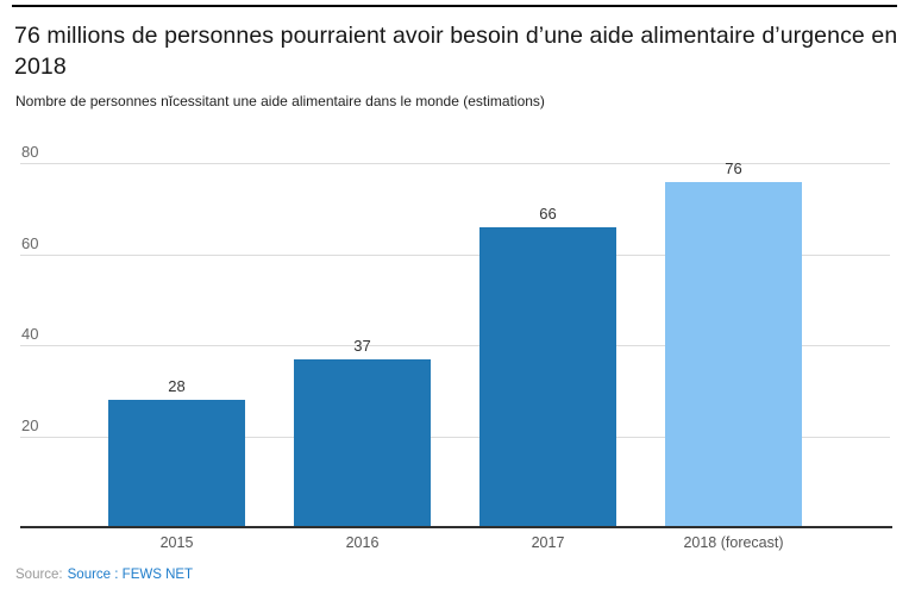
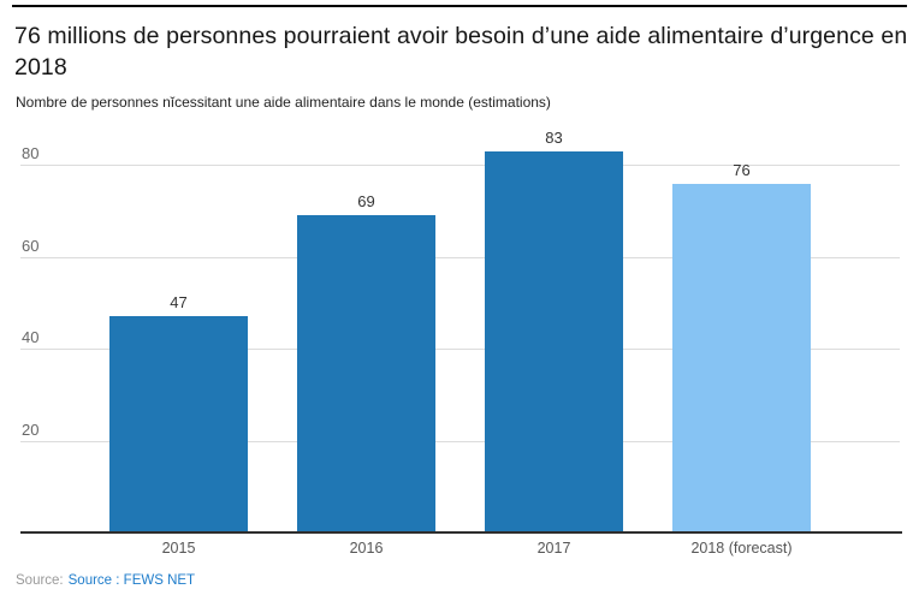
2015: 28 -> 47
2016: 37 -> 69
2017: 66 -> 83
